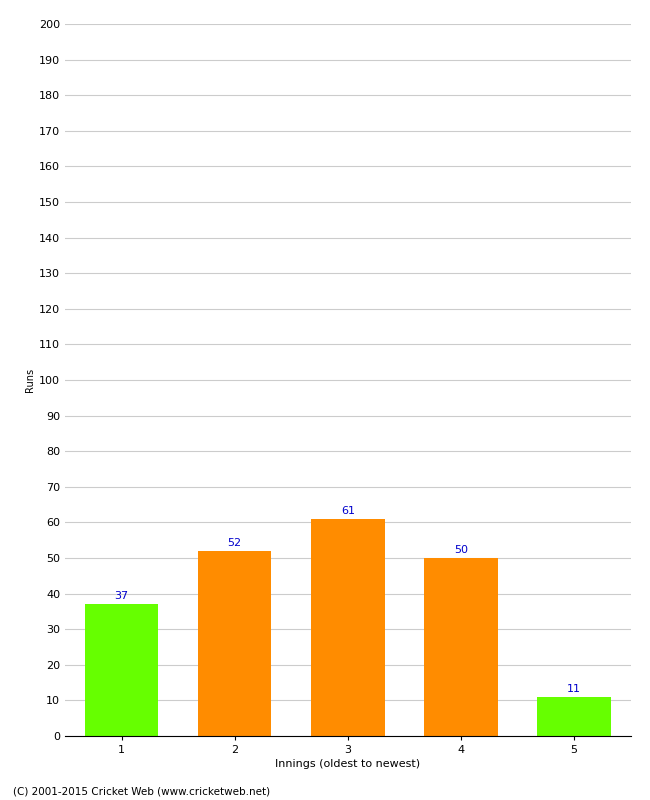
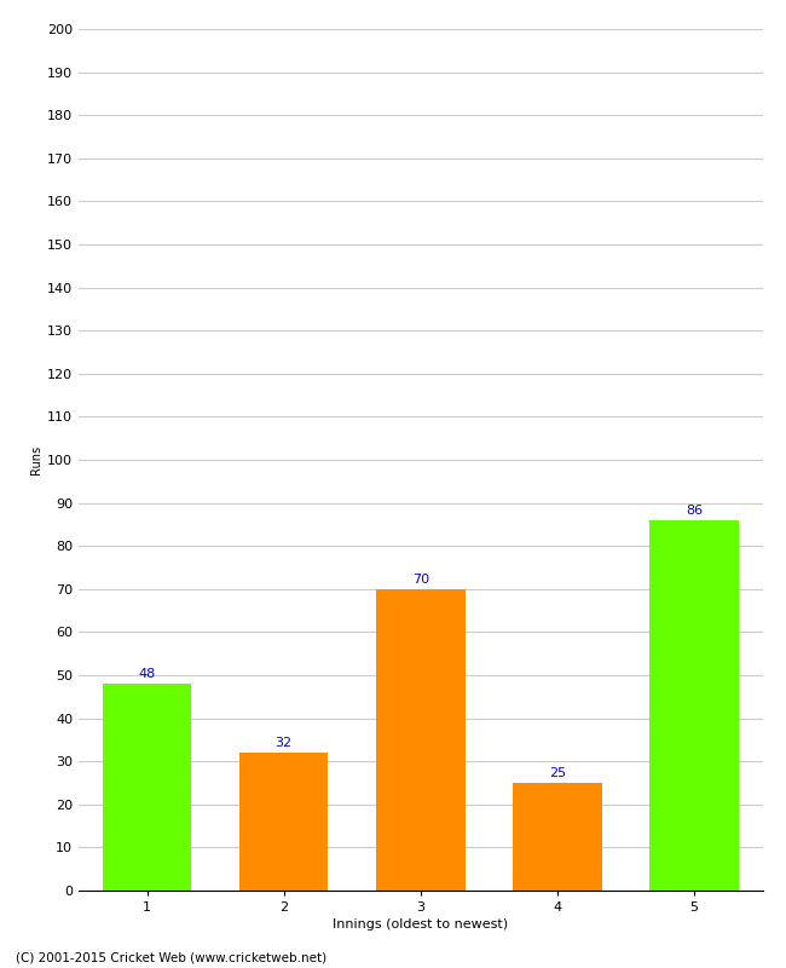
1: 37 -> 48
2: 52 -> 32
3: 61 -> 70
4: 50 -> 25
5: 11 -> 86
